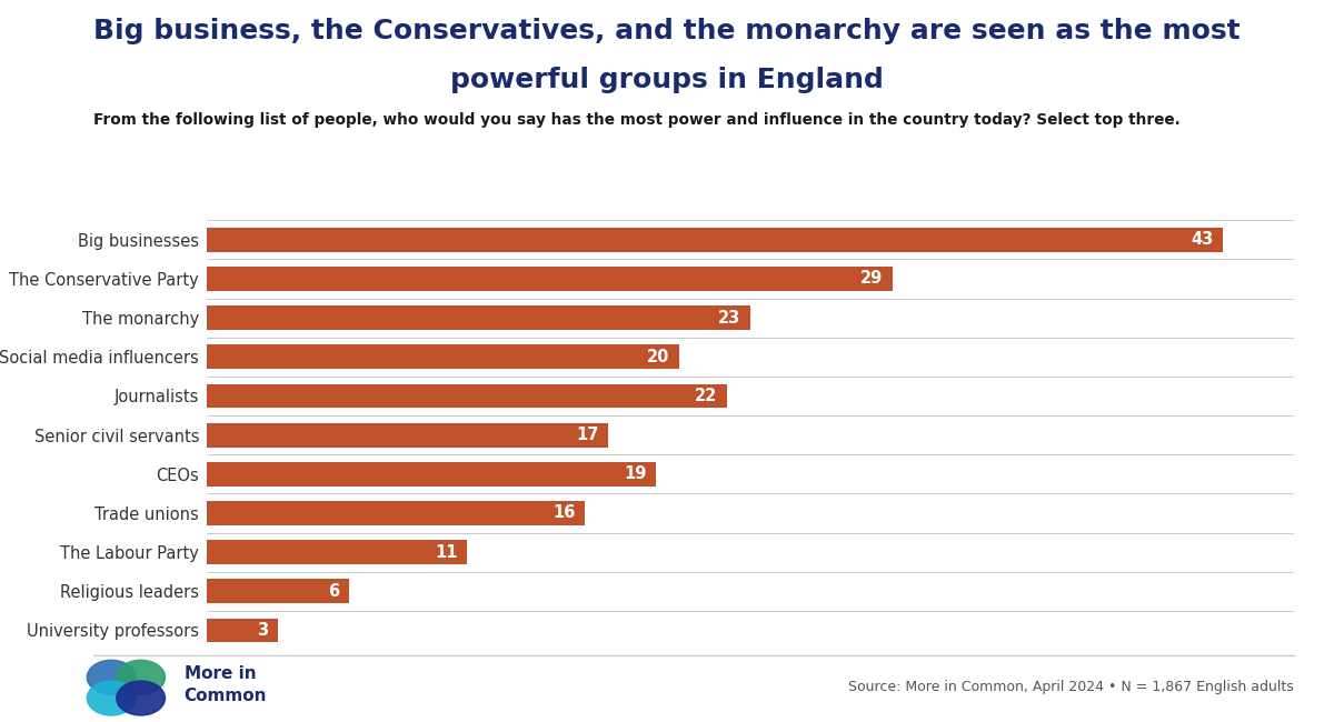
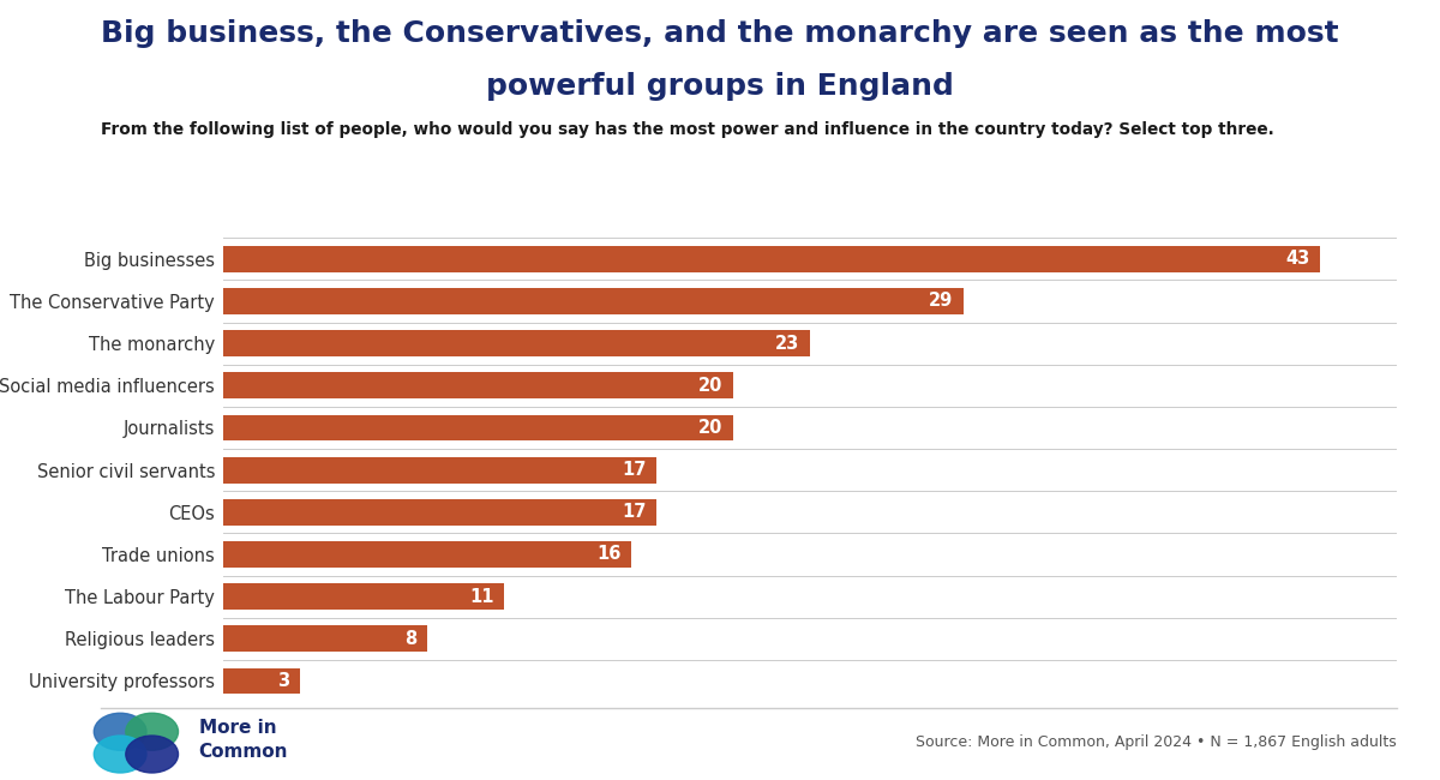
Journalists: 22 -> 20
CEOs: 19 -> 17
Religious leaders: 6 -> 8
